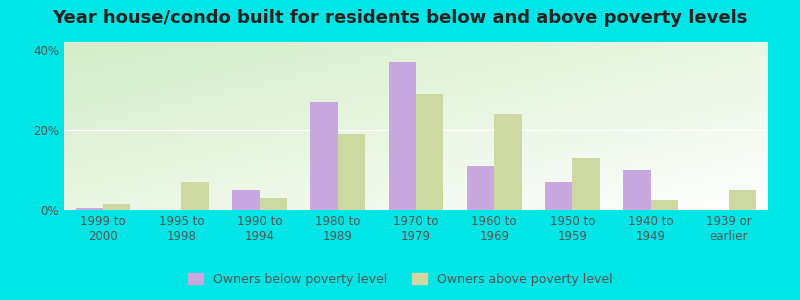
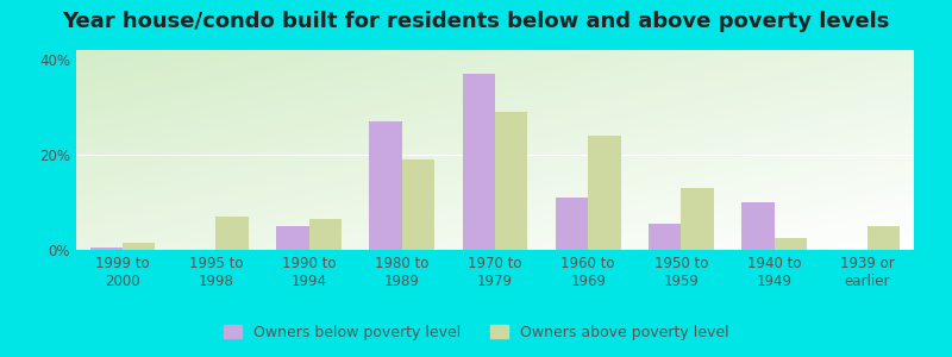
Owners above poverty level/1990 to 1994: 3.0% -> 6.5%
Owners below poverty level/1950 to 1959: 7.0% -> 5.5%
